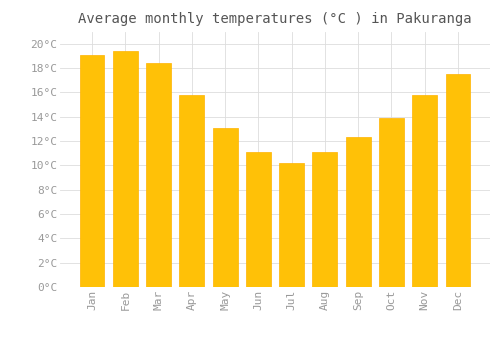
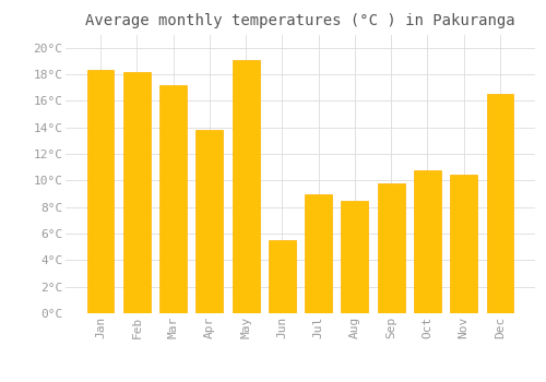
Jan: 19.1°C -> 18.3°C
Feb: 19.4°C -> 18.2°C
Mar: 18.4°C -> 17.2°C
Apr: 15.8°C -> 13.8°C
May: 13.1°C -> 19.1°C
Jun: 11.1°C -> 5.5°C
Jul: 10.2°C -> 9.0°C
Aug: 11.1°C -> 8.5°C
Sep: 12.3°C -> 9.8°C
Oct: 13.9°C -> 10.8°C
Nov: 15.8°C -> 10.4°C
Dec: 17.5°C -> 16.5°C
